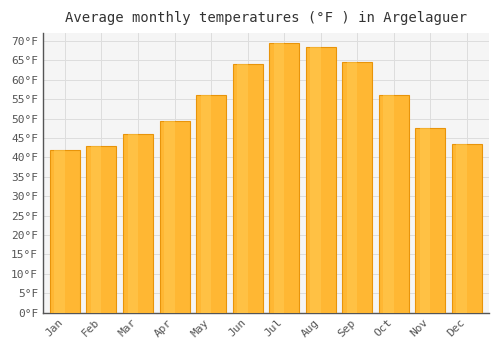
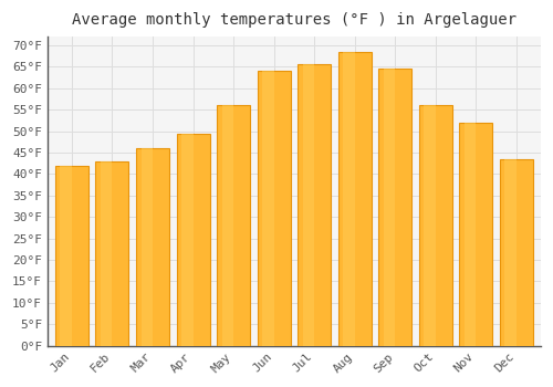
Jul: 69.5°F -> 65.5°F
Nov: 47.5°F -> 52.0°F
